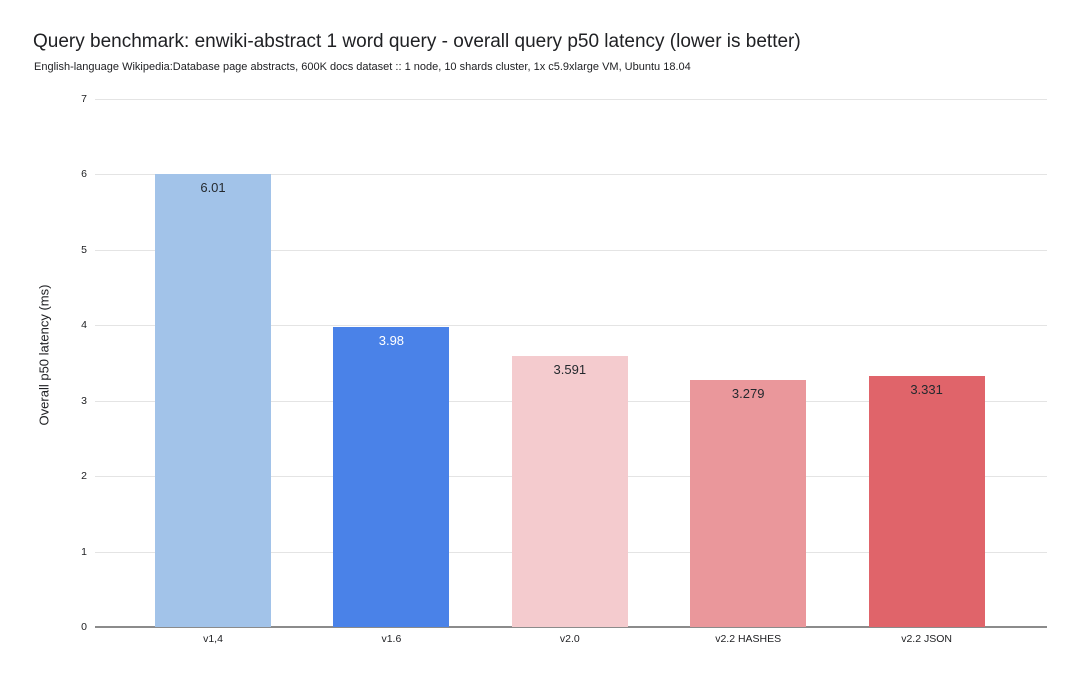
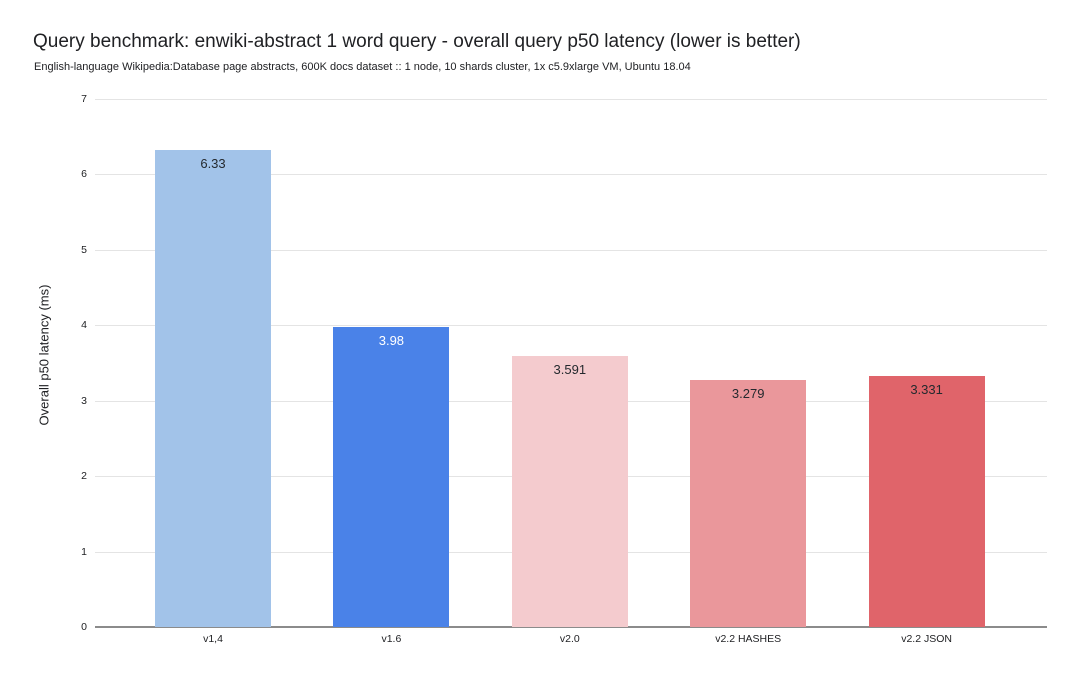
v1,4: 6.01 -> 6.33
